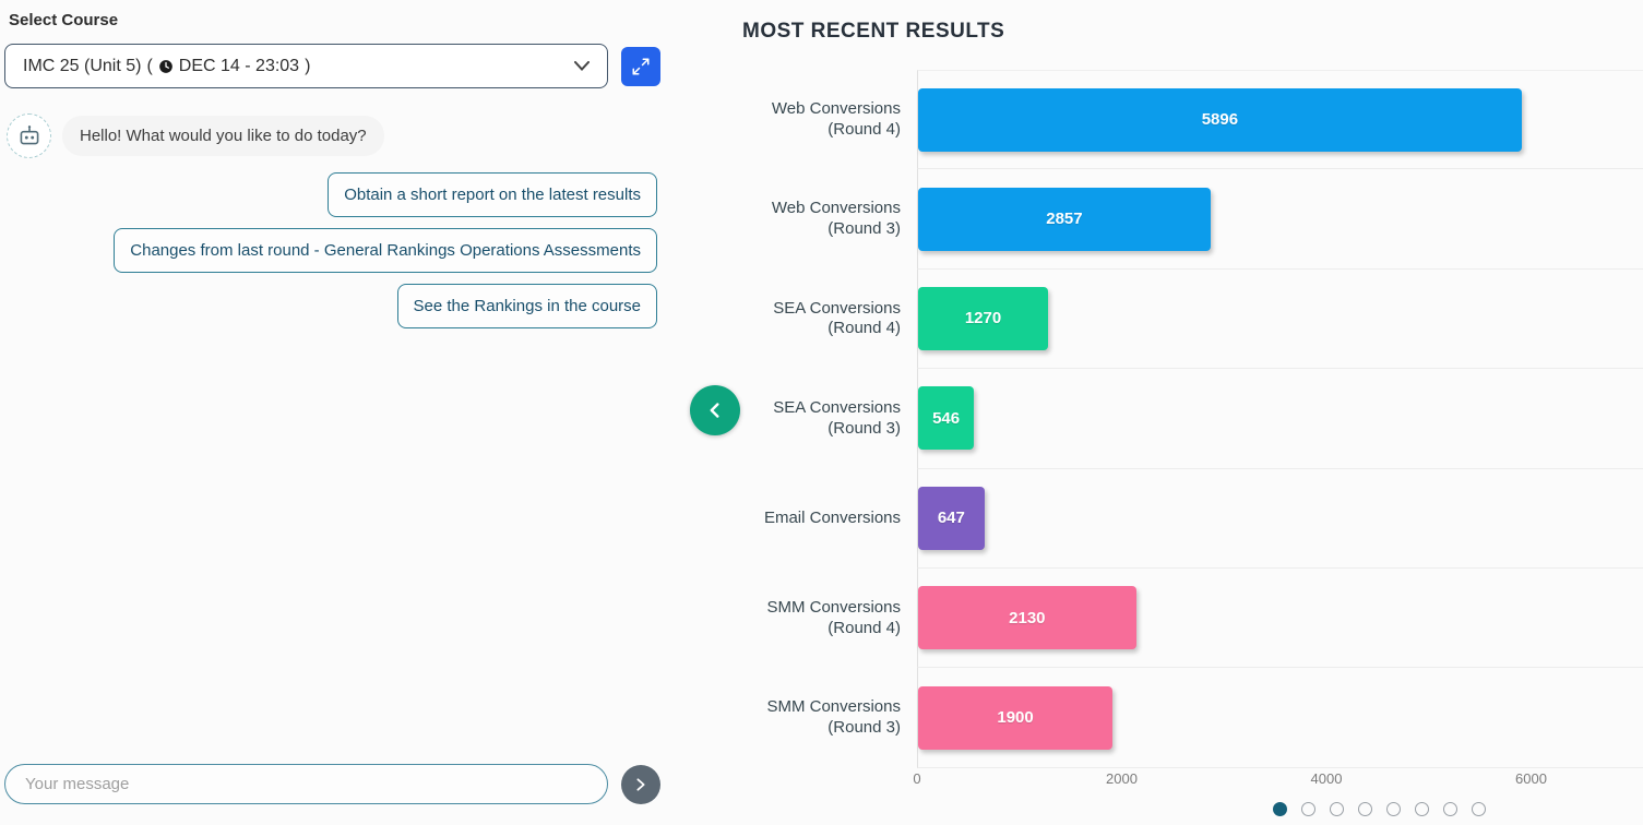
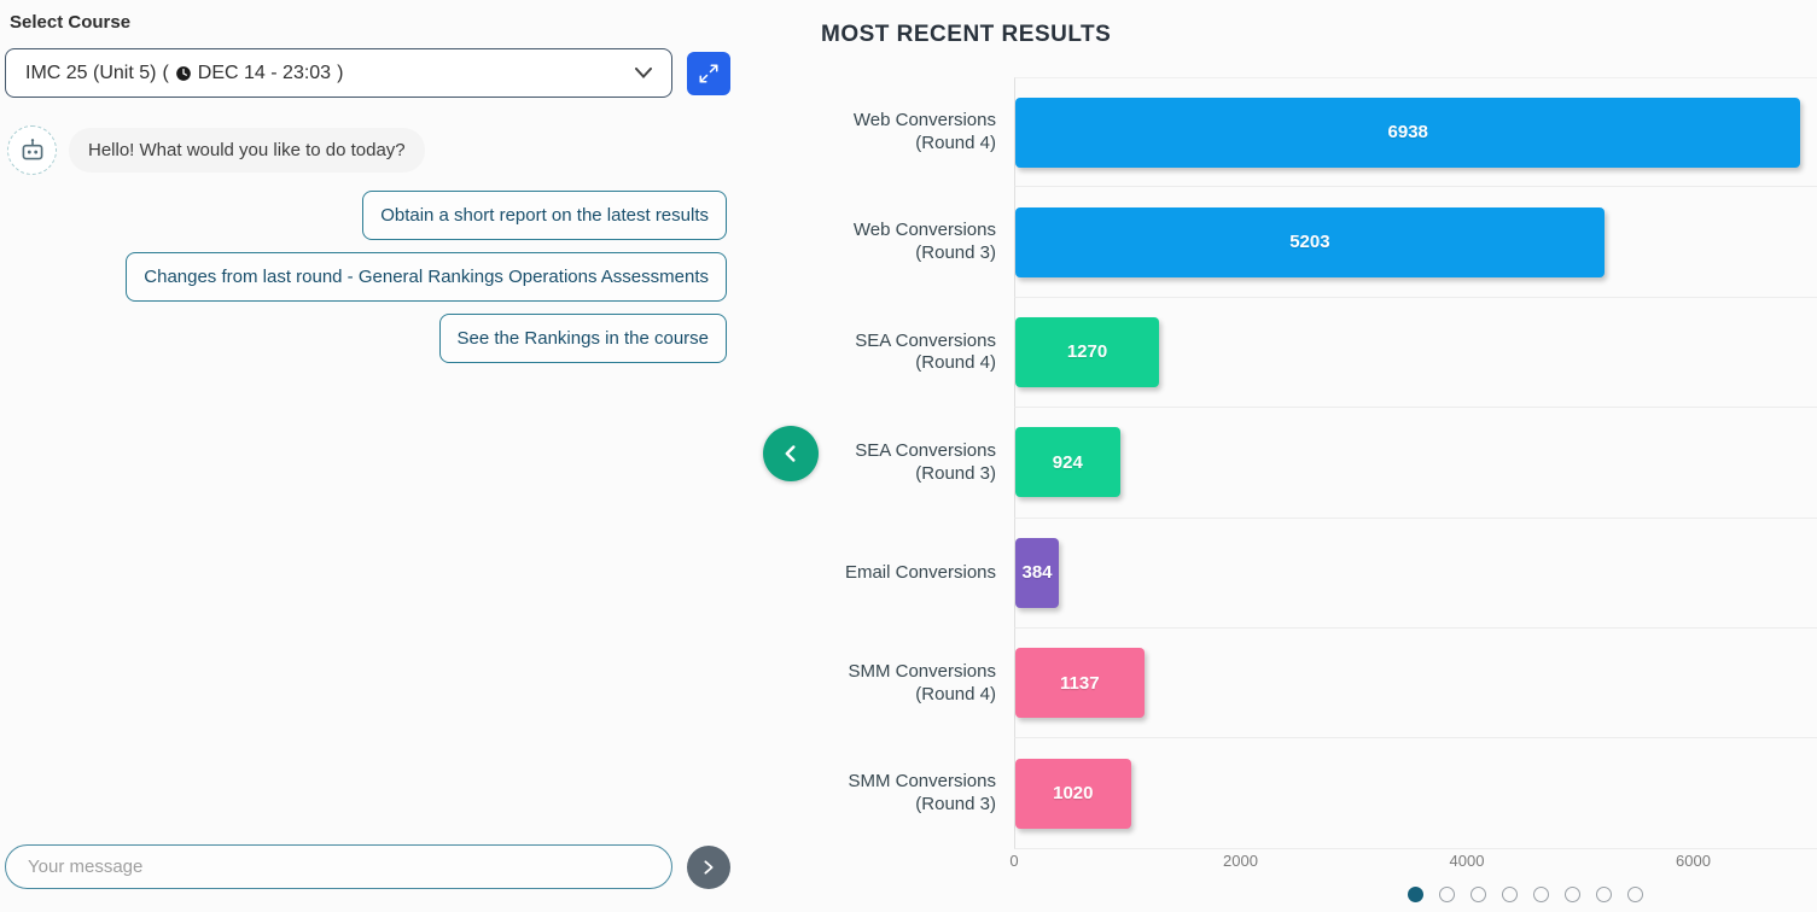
Web Conversions (Round 4): 5896 -> 6938
Web Conversions (Round 3): 2857 -> 5203
SEA Conversions (Round 3): 546 -> 924
Email Conversions: 647 -> 384
SMM Conversions (Round 4): 2130 -> 1137
SMM Conversions (Round 3): 1900 -> 1020
